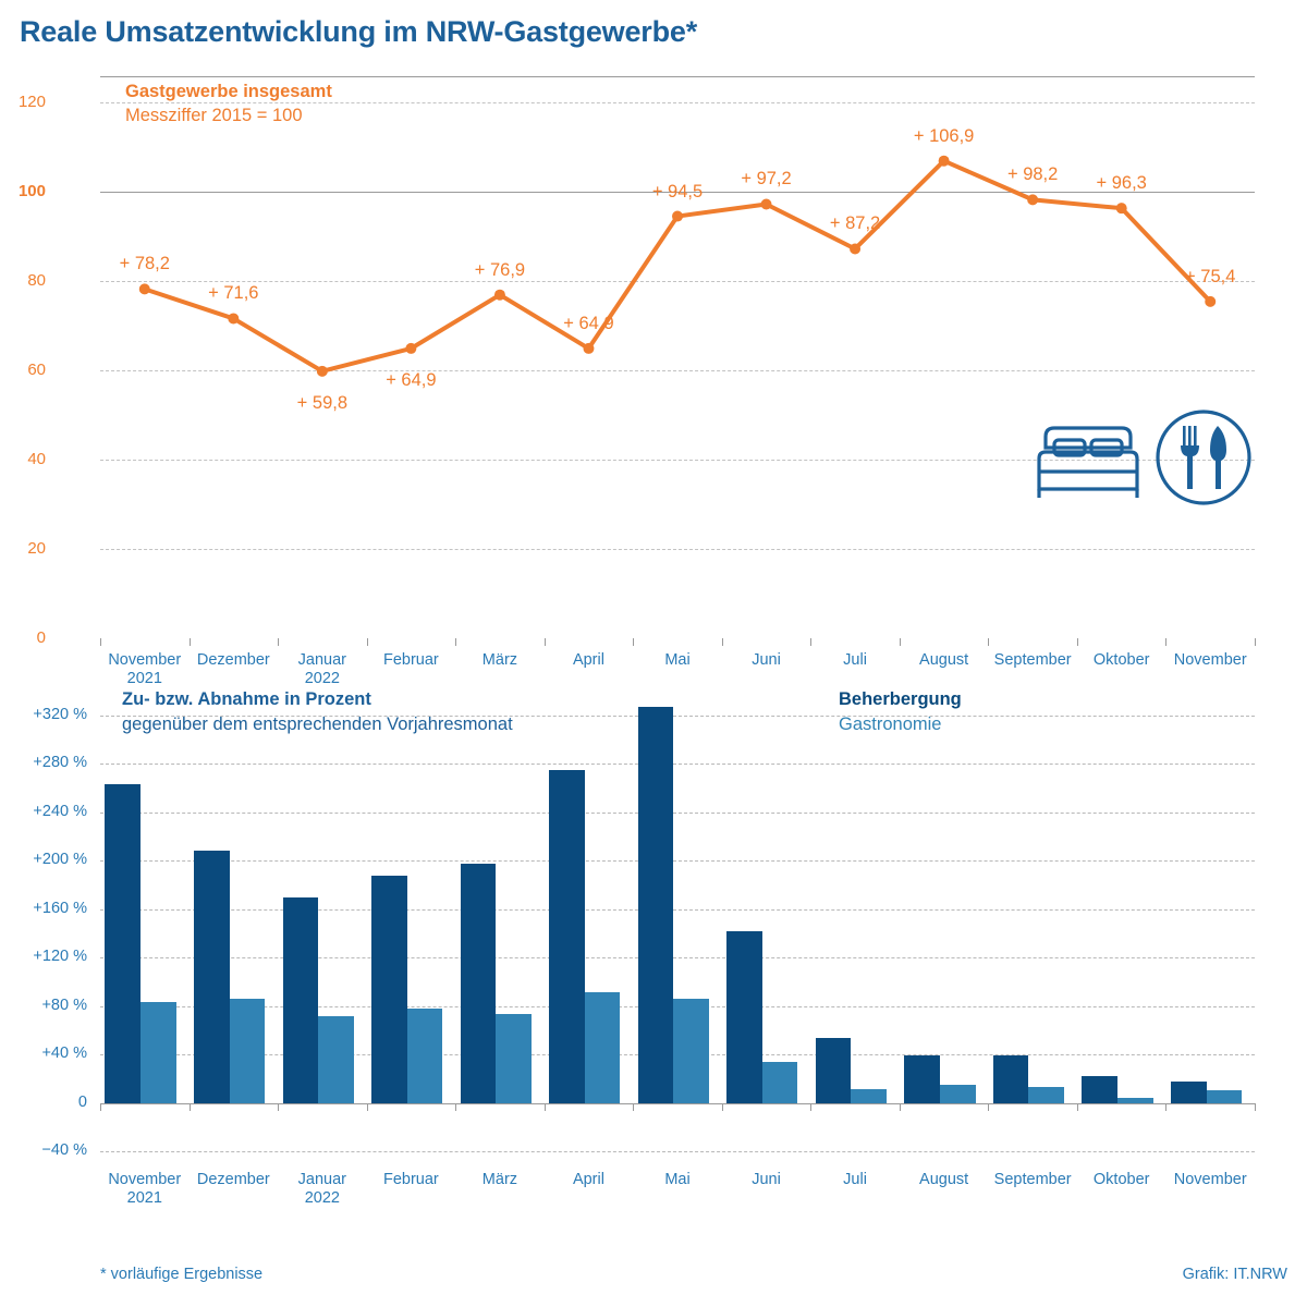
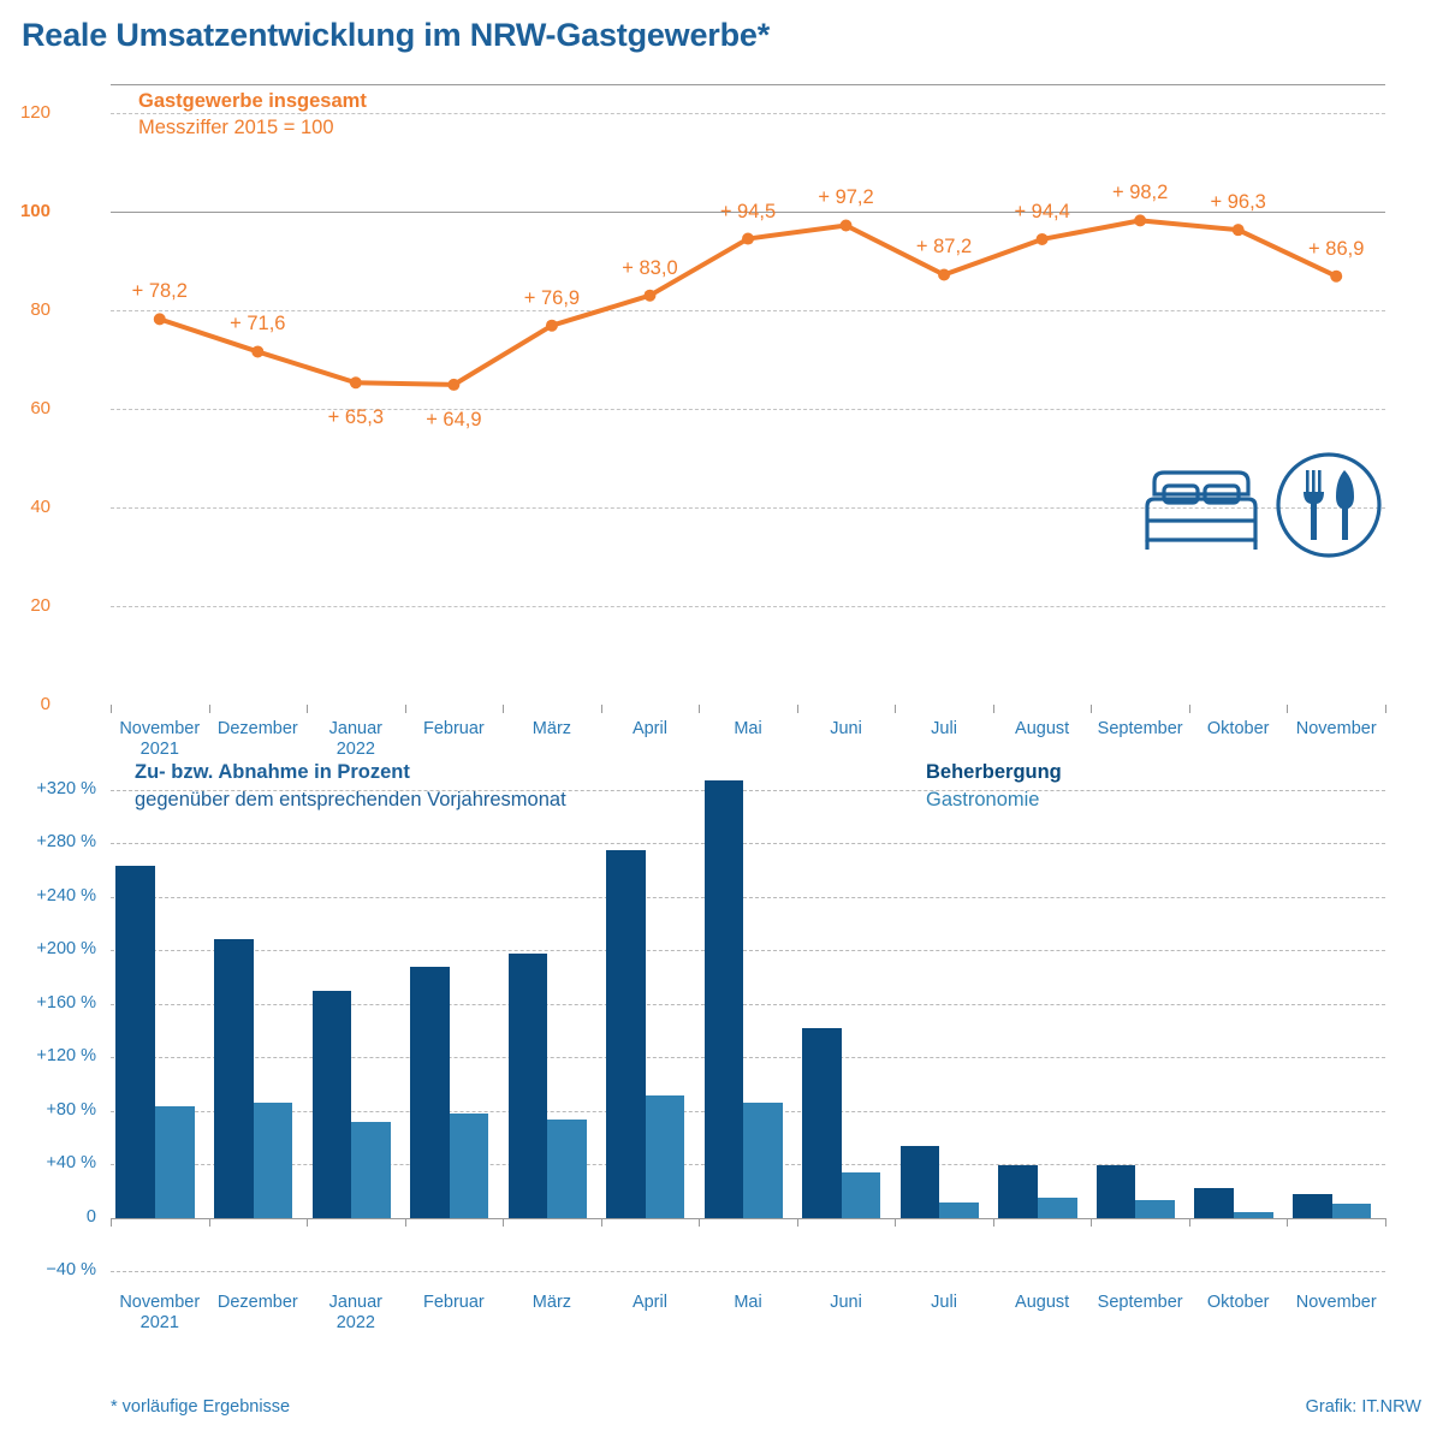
Gastgewerbe insgesamt/Januar 2022: 59,8 -> 65,3
Gastgewerbe insgesamt/April: 64,9 -> 83,0
Gastgewerbe insgesamt/August: 106,9 -> 94,4
Gastgewerbe insgesamt/November: 75,4 -> 86,9
